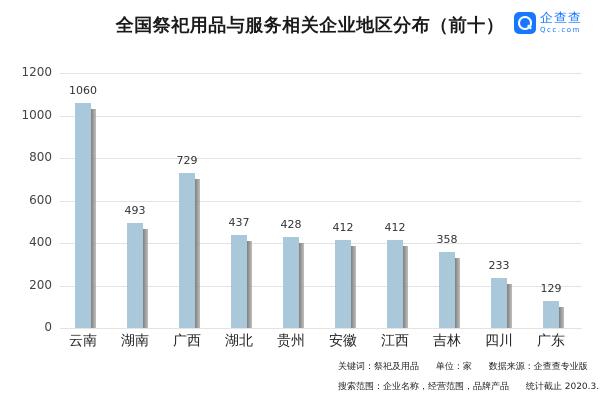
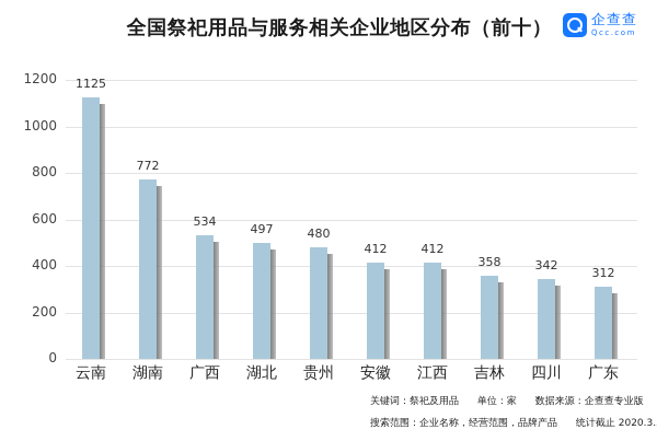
云南: 1060 -> 1125
湖南: 493 -> 772
广西: 729 -> 534
湖北: 437 -> 497
贵州: 428 -> 480
四川: 233 -> 342
广东: 129 -> 312
